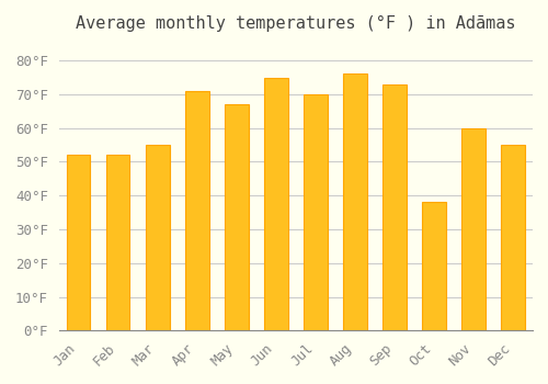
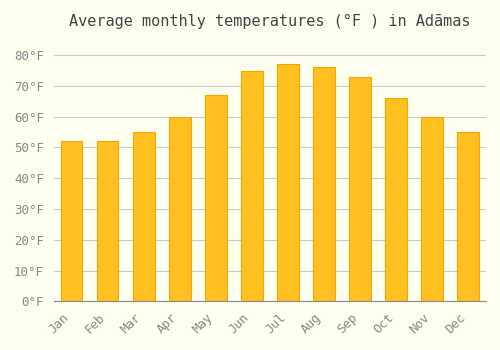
Apr: 71°F -> 60°F
Jul: 70°F -> 77°F
Oct: 38°F -> 66°F
